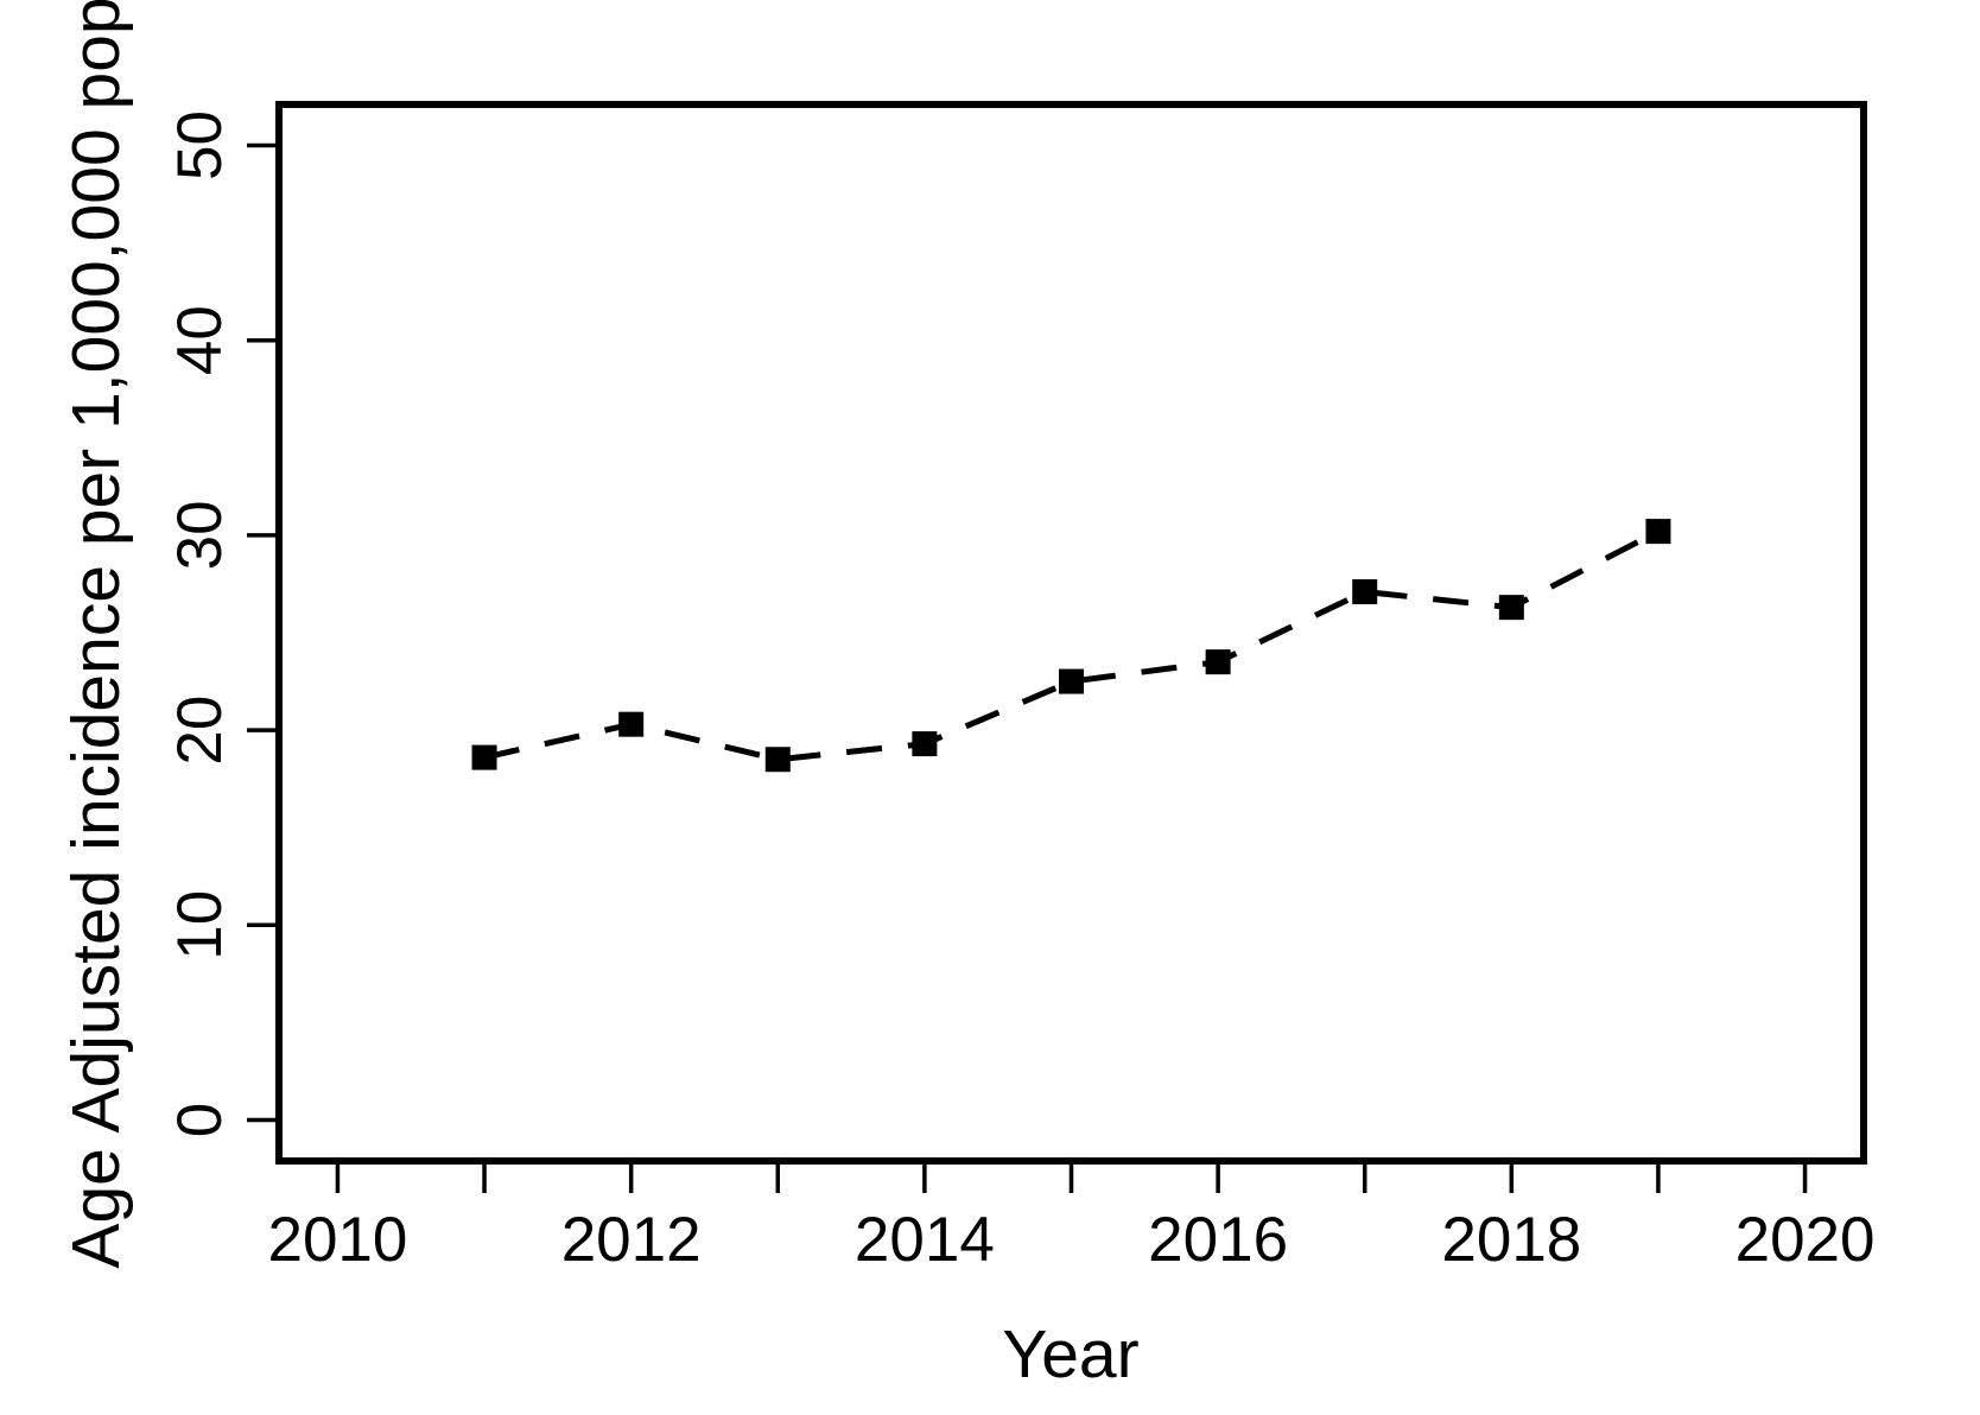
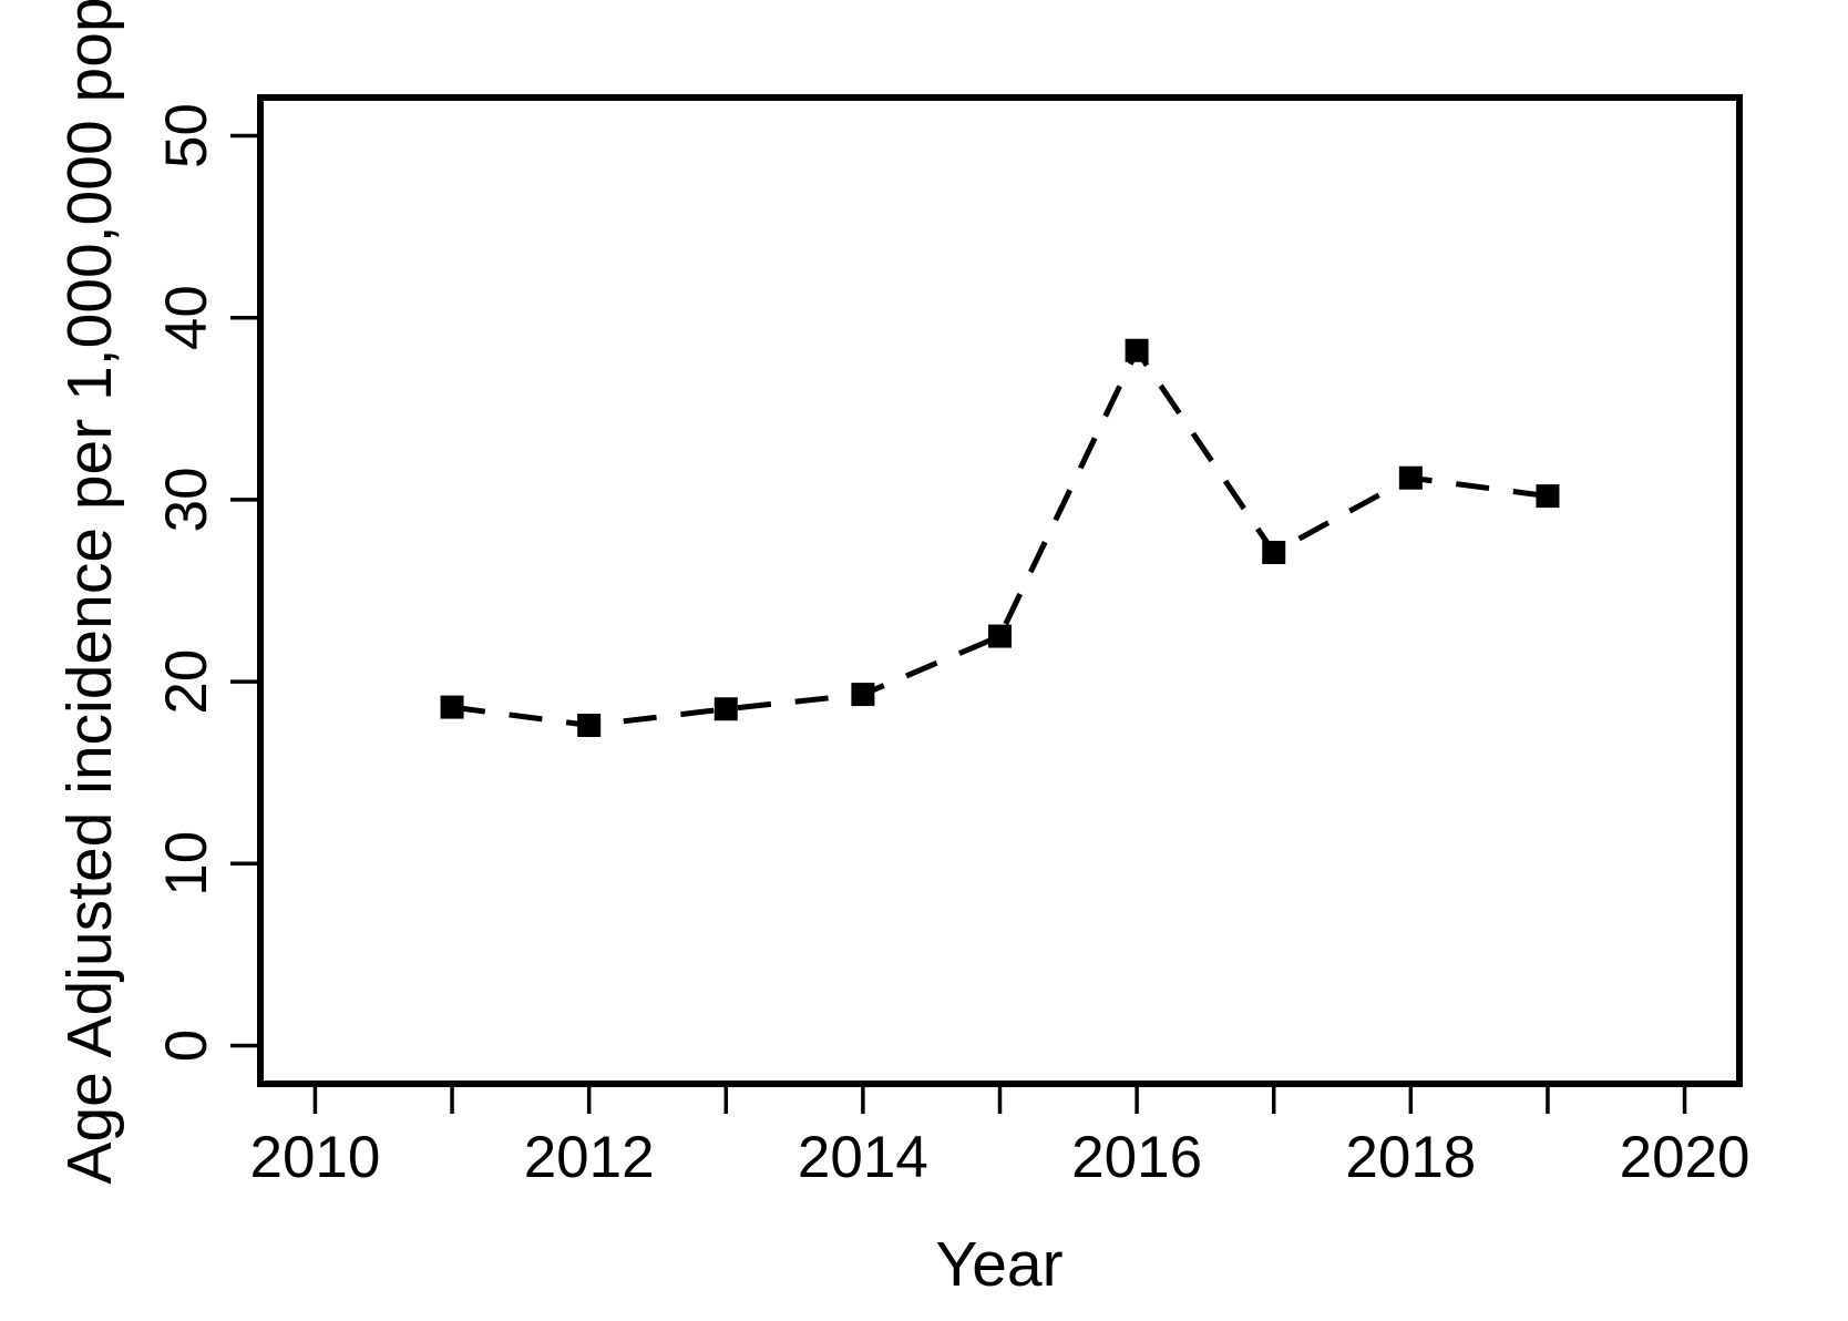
2012: 20.3 -> 17.6
2016: 23.5 -> 38.2
2018: 26.3 -> 31.2
